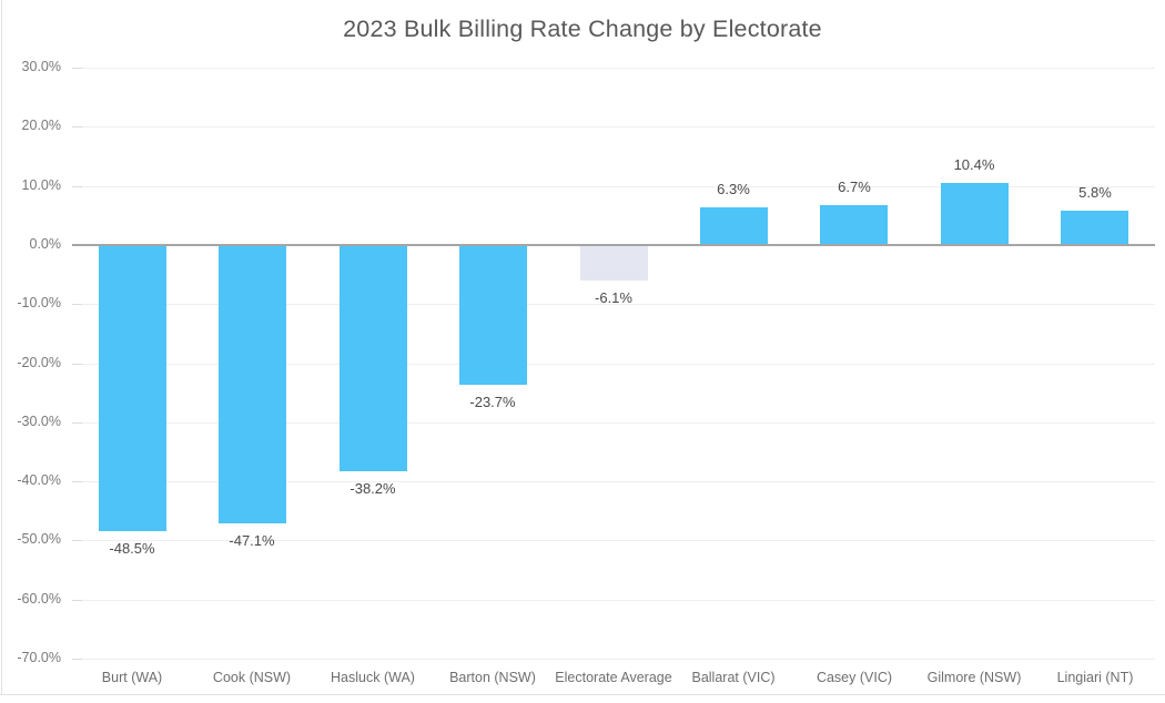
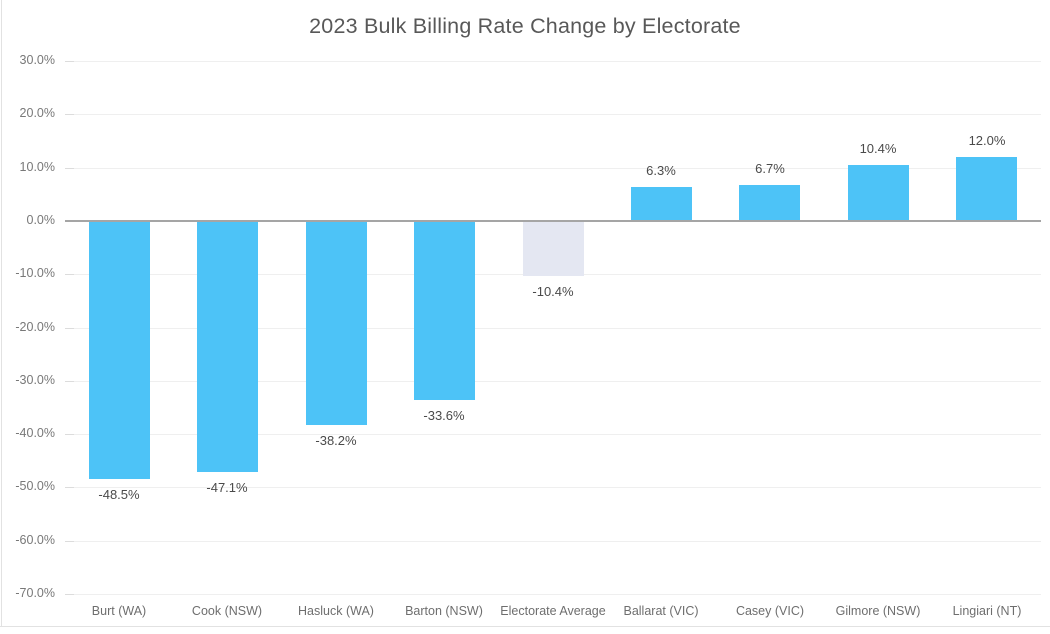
Barton (NSW): -23.7% -> -33.6%
Electorate Average: -6.1% -> -10.4%
Lingiari (NT): 5.8% -> 12.0%
